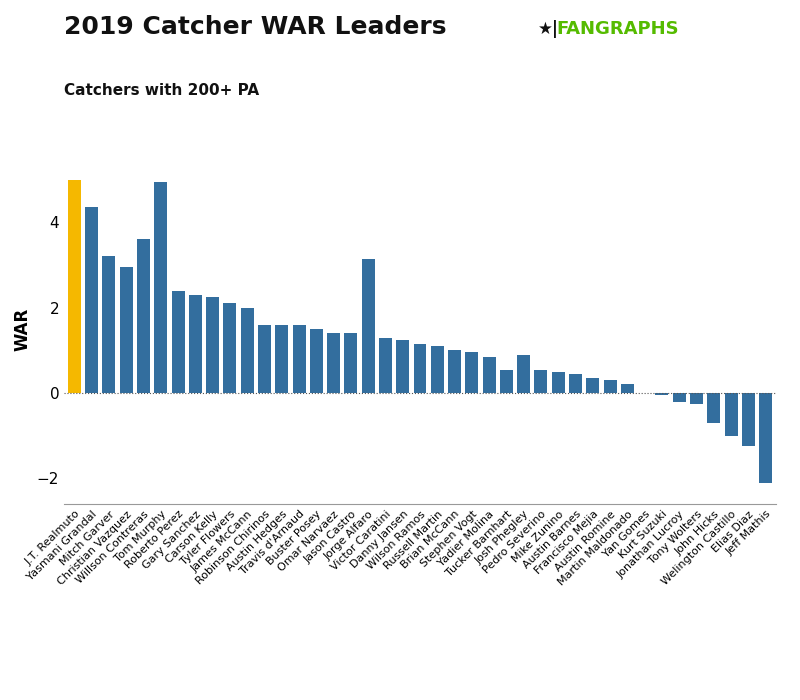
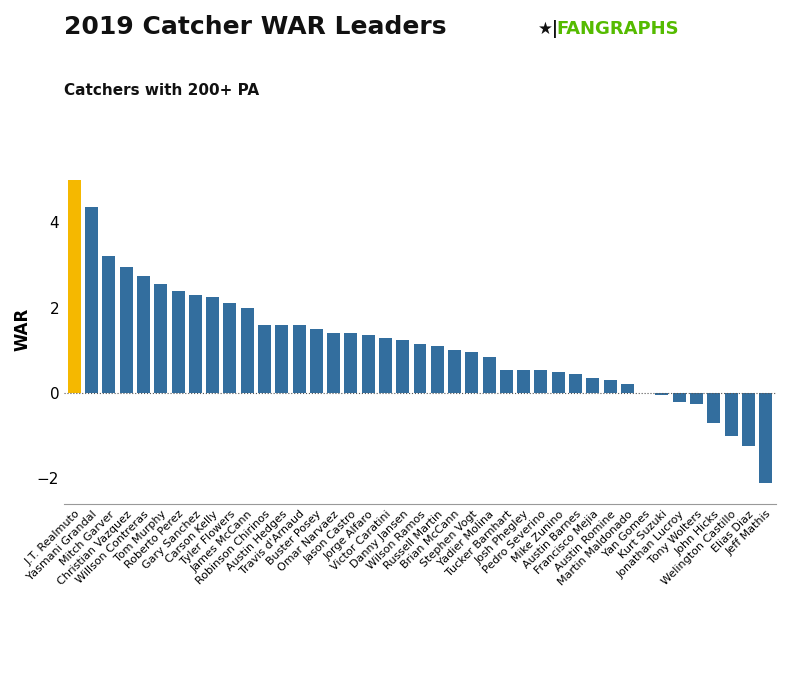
Willson Contreras: 3.60 -> 2.75
Tom Murphy: 4.95 -> 2.55
Jorge Alfaro: 3.15 -> 1.35
Josh Phegley: 0.90 -> 0.55
